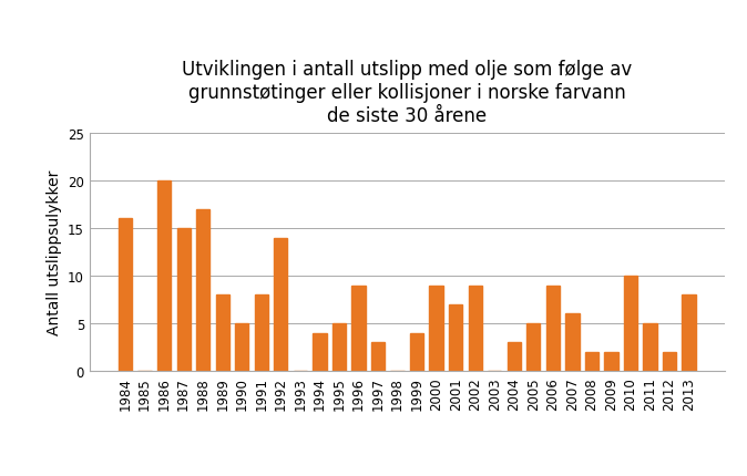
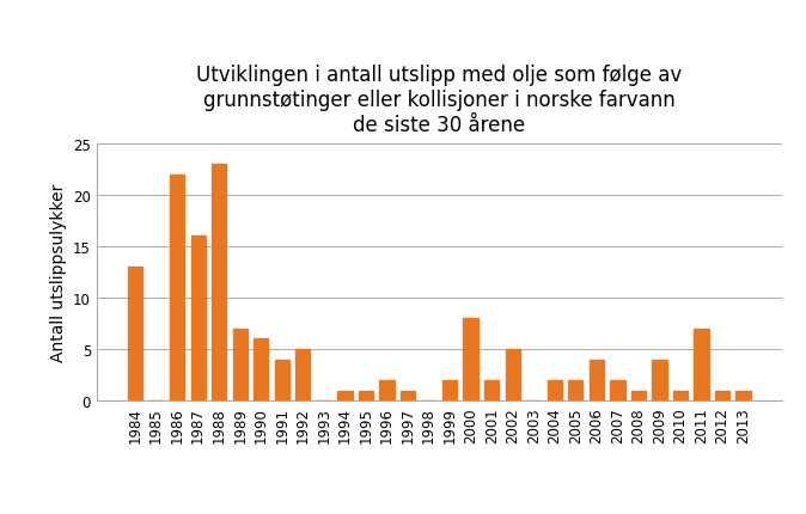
1984: 16 -> 13
1986: 20 -> 22
1987: 15 -> 16
1988: 17 -> 23
1989: 8 -> 7
1990: 5 -> 6
1991: 8 -> 4
1992: 14 -> 5
1994: 4 -> 1
1995: 5 -> 1
1996: 9 -> 2
1997: 3 -> 1
1999: 4 -> 2
2000: 9 -> 8
2001: 7 -> 2
2002: 9 -> 5
2004: 3 -> 2
2005: 5 -> 2
2006: 9 -> 4
2007: 6 -> 2
2008: 2 -> 1
2009: 2 -> 4
2010: 10 -> 1
2011: 5 -> 7
2012: 2 -> 1
2013: 8 -> 1
